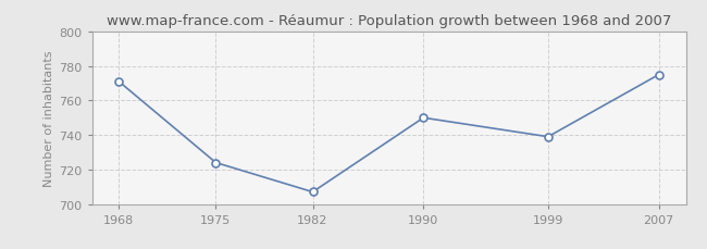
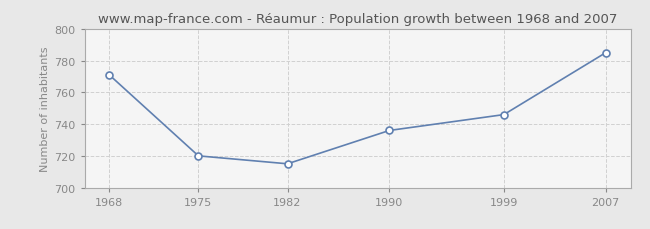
1975: 724 -> 720
1982: 707 -> 715
1990: 750 -> 736
1999: 739 -> 746
2007: 775 -> 785
